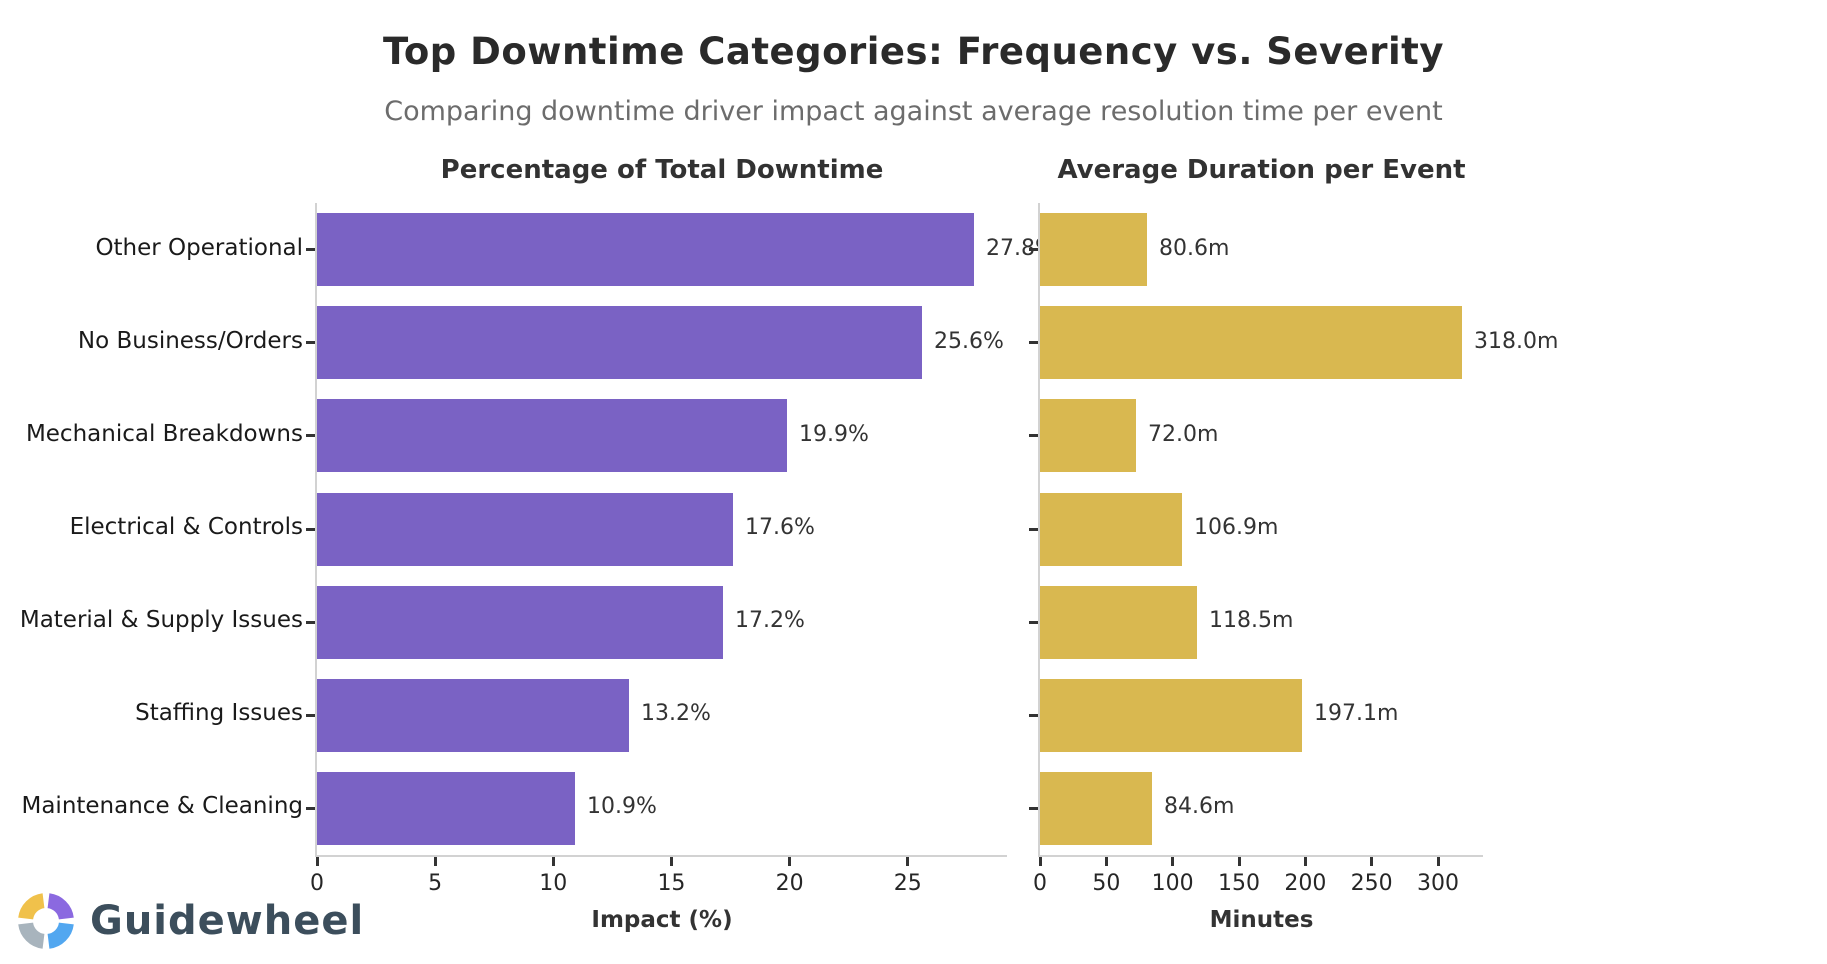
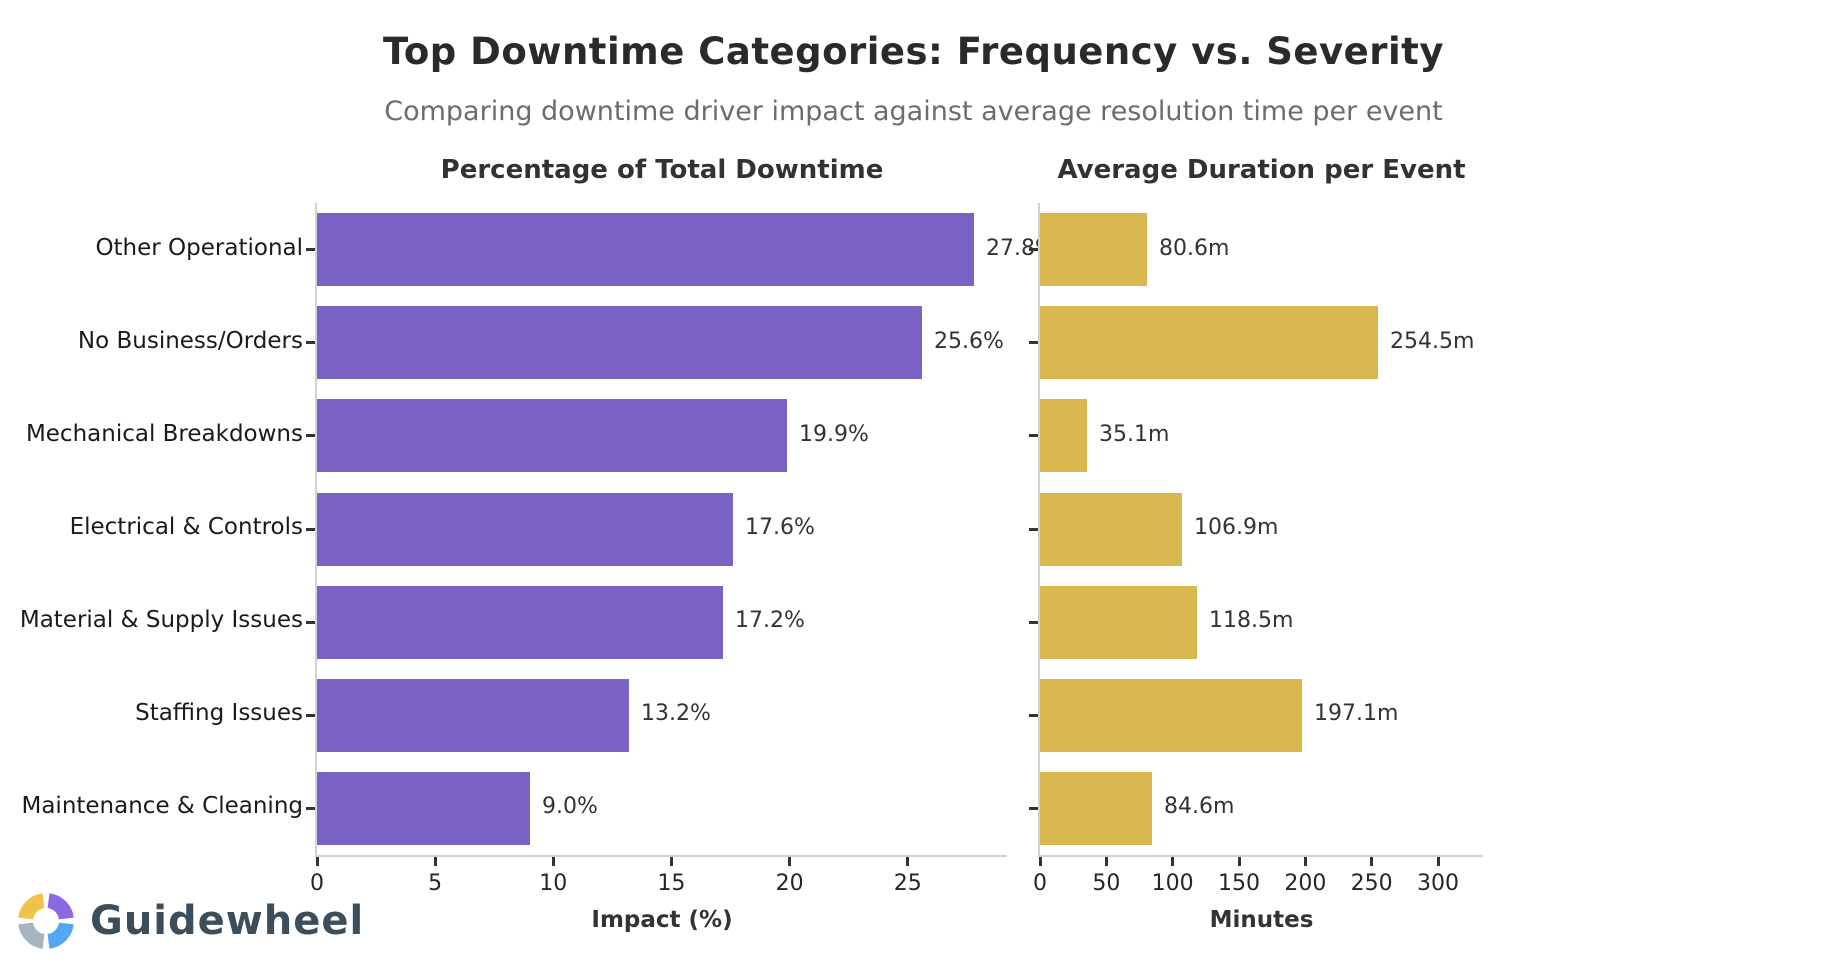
Percentage of Total Downtime/Maintenance & Cleaning: 10.9% -> 9.0%
Average Duration per Event/No Business/Orders: 318.0m -> 254.5m
Average Duration per Event/Mechanical Breakdowns: 72.0m -> 35.1m
